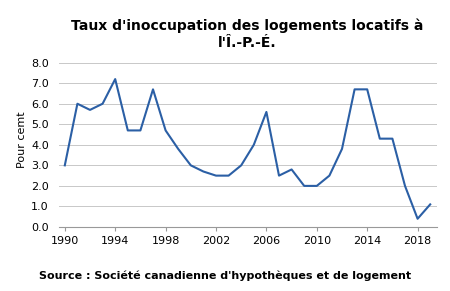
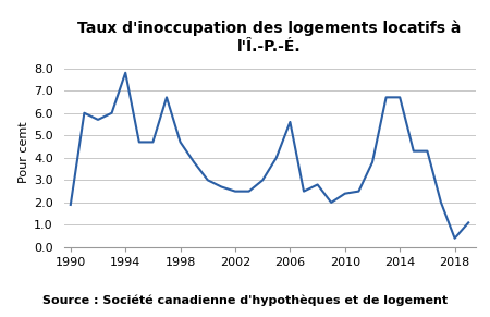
1990: 3.0 -> 1.9
1994: 7.2 -> 7.8
2010: 2.0 -> 2.4
